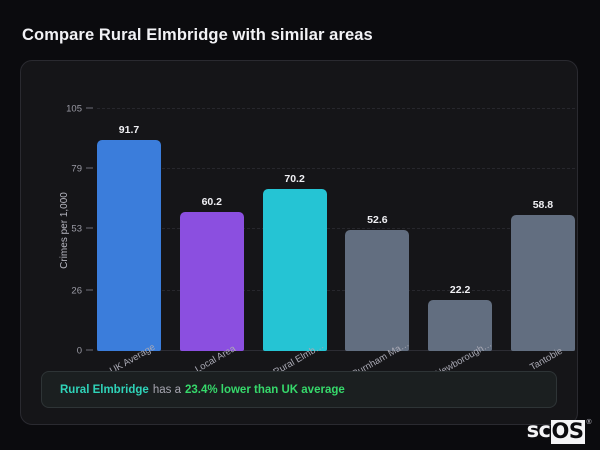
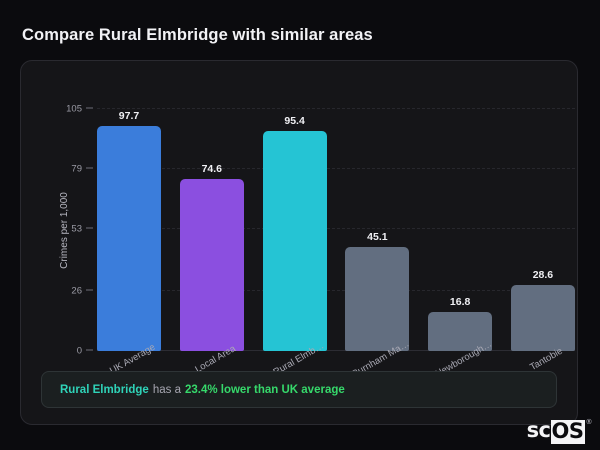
UK Average: 91.7 -> 97.7
Local Area: 60.2 -> 74.6
Rural Elmb…: 70.2 -> 95.4
Burnham Ma…: 52.6 -> 45.1
Newborough…: 22.2 -> 16.8
Tantobie: 58.8 -> 28.6
